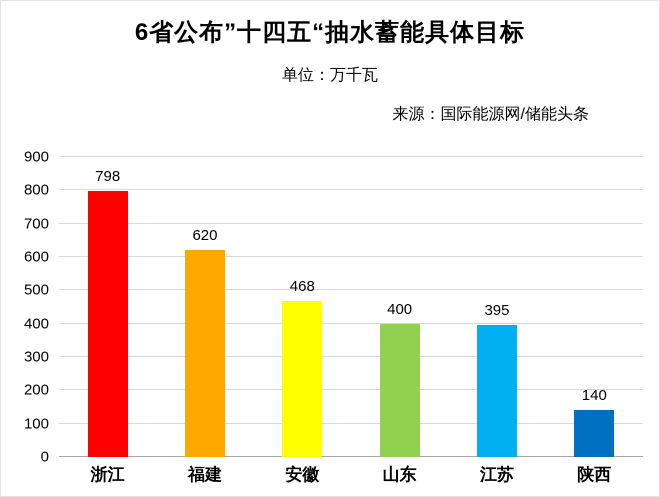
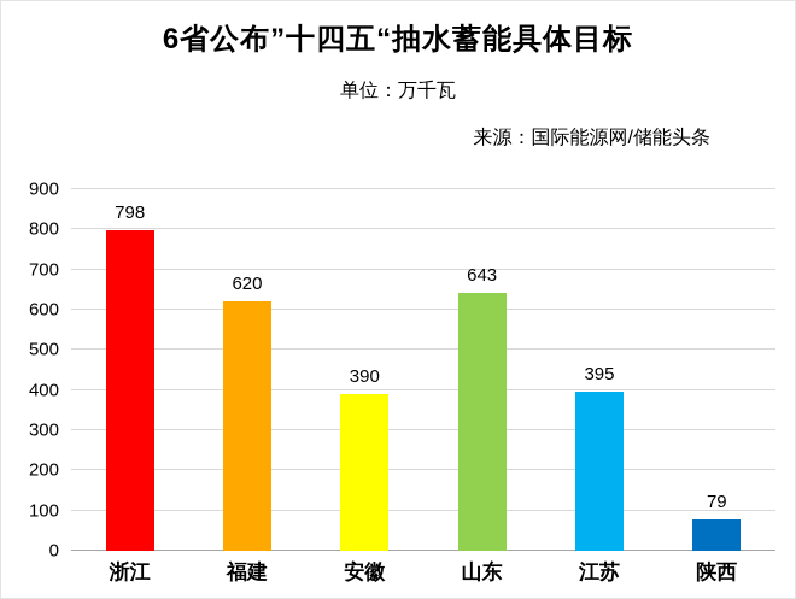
安徽: 468 -> 390
山东: 400 -> 643
陕西: 140 -> 79
